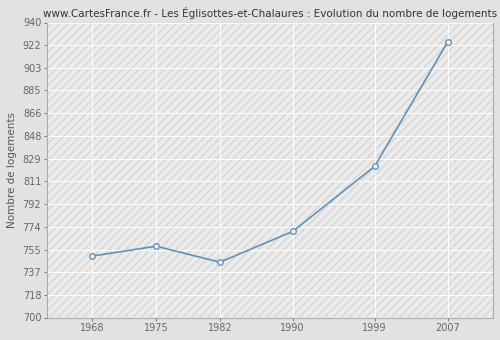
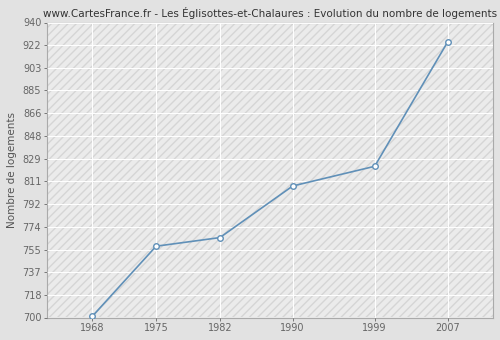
1968: 750 -> 701
1982: 745 -> 765
1990: 770 -> 807
